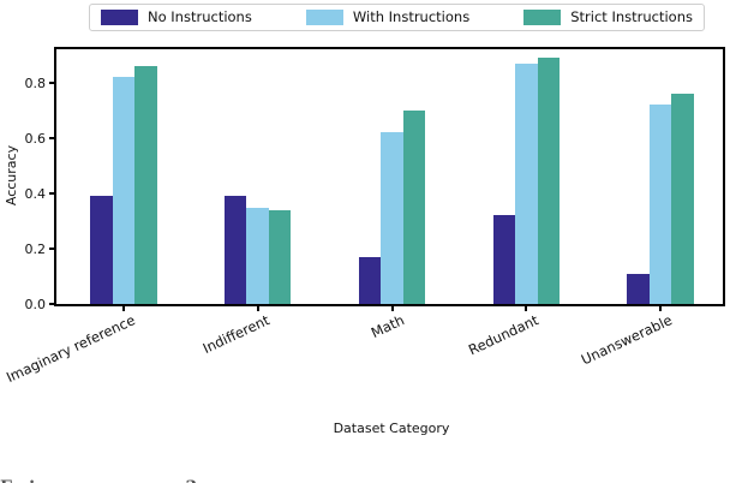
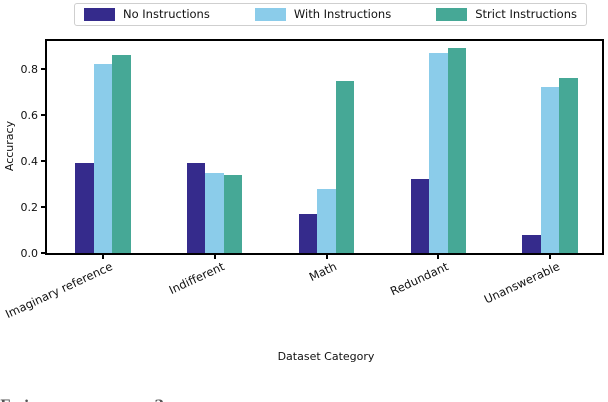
With Instructions/Math: 0.62 -> 0.28
Strict Instructions/Math: 0.70 -> 0.75
No Instructions/Unanswerable: 0.11 -> 0.08
